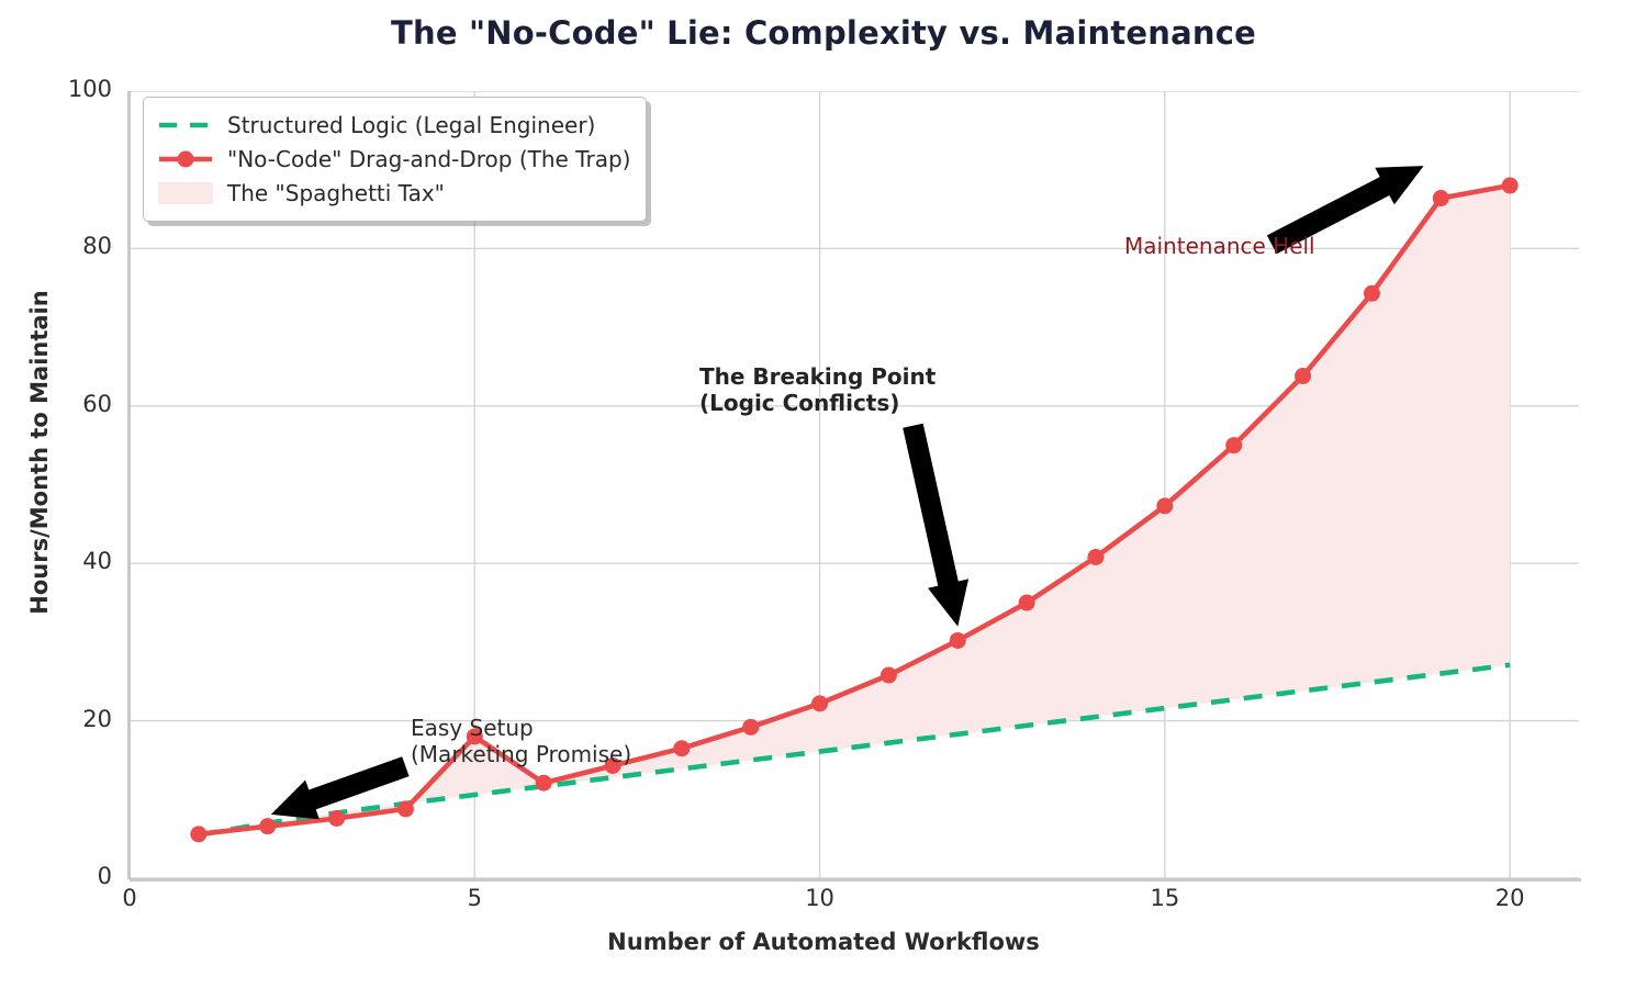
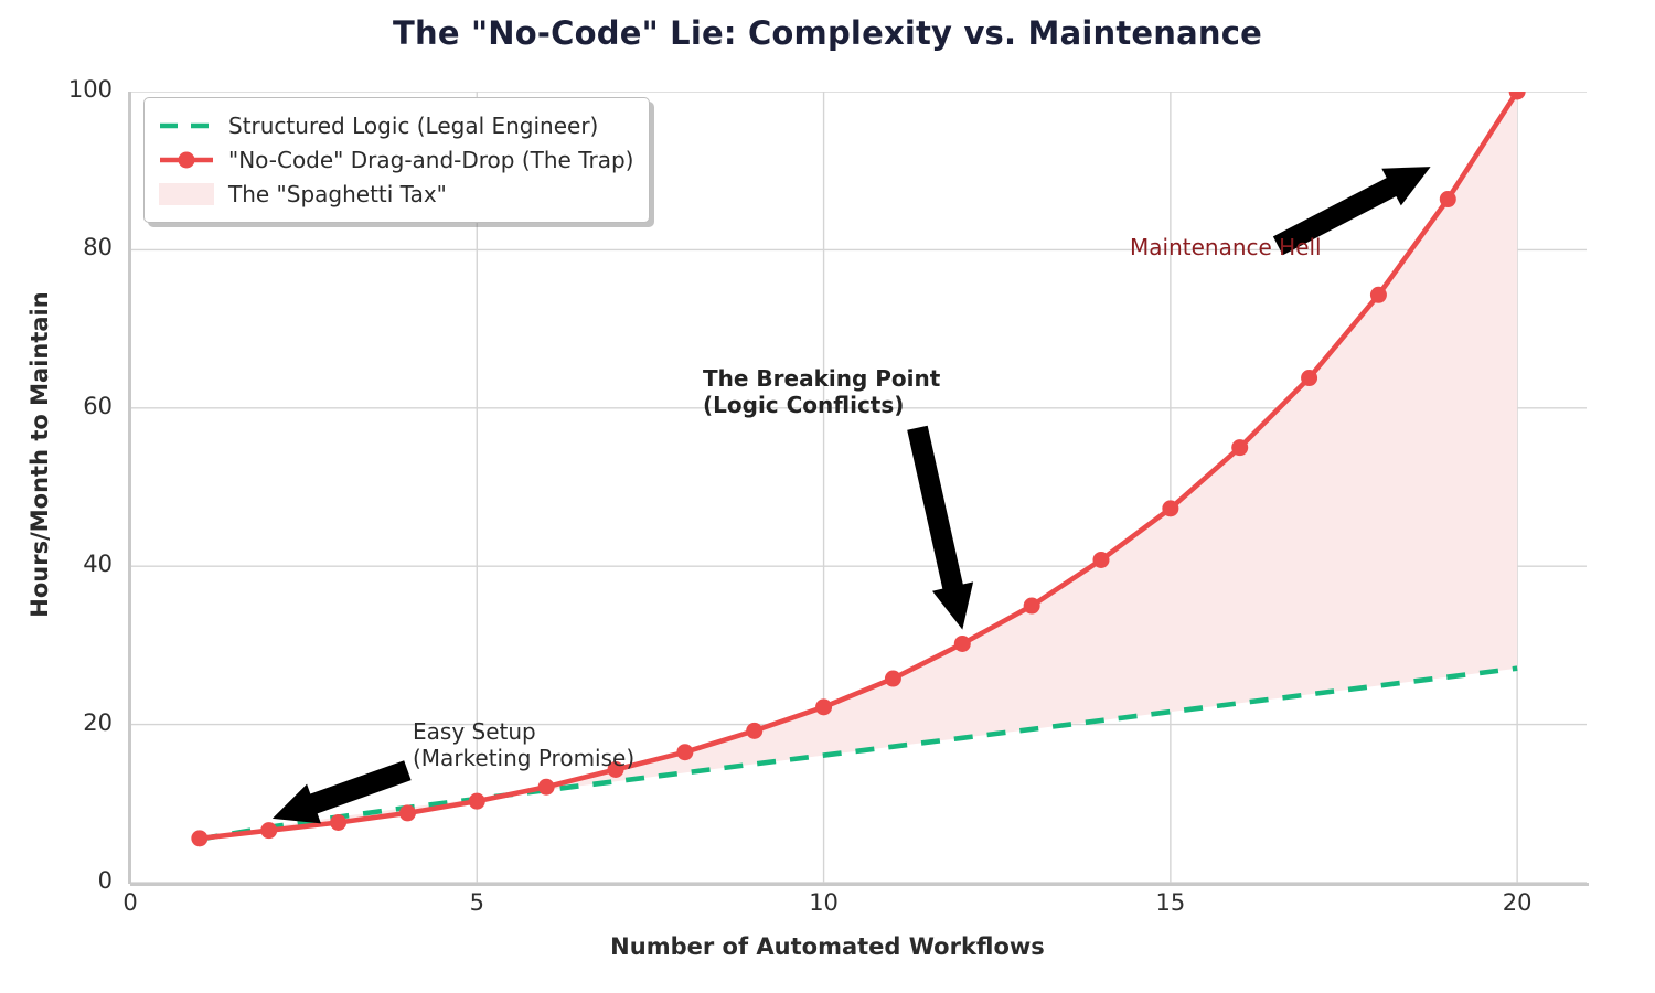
"No-Code" Drag-and-Drop (The Trap)/5: 18 -> 10
"No-Code" Drag-and-Drop (The Trap)/20: 88 -> 100
